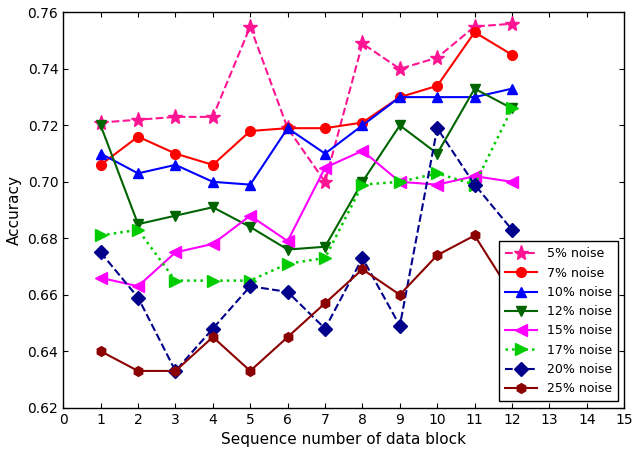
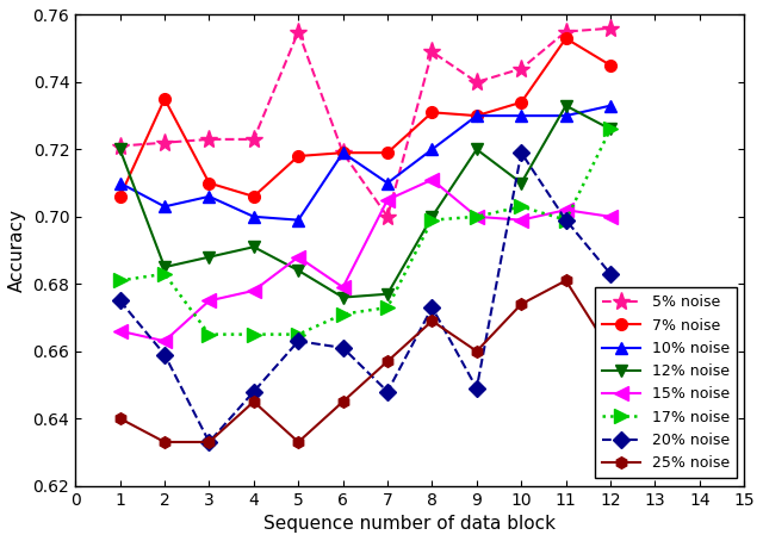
7% noise/2: 0.716 -> 0.735
7% noise/8: 0.721 -> 0.731
